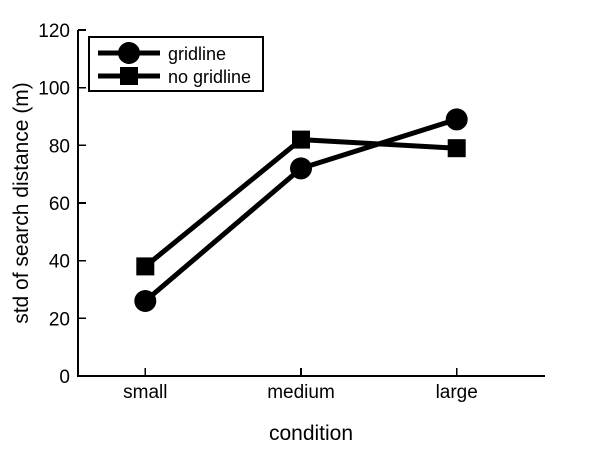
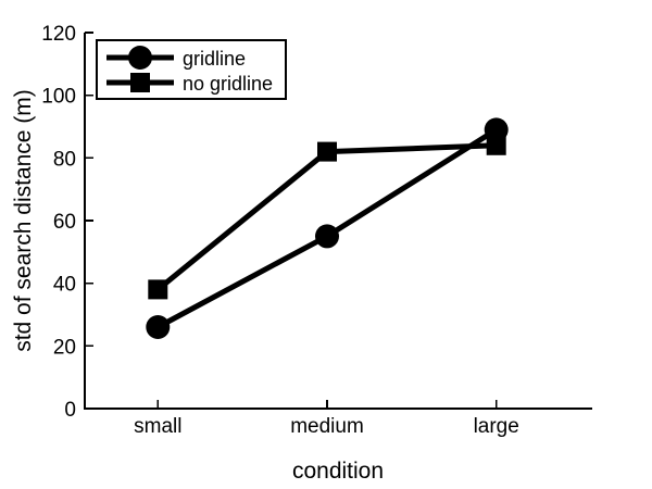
gridline/medium: 72 -> 55
no gridline/large: 79 -> 84
